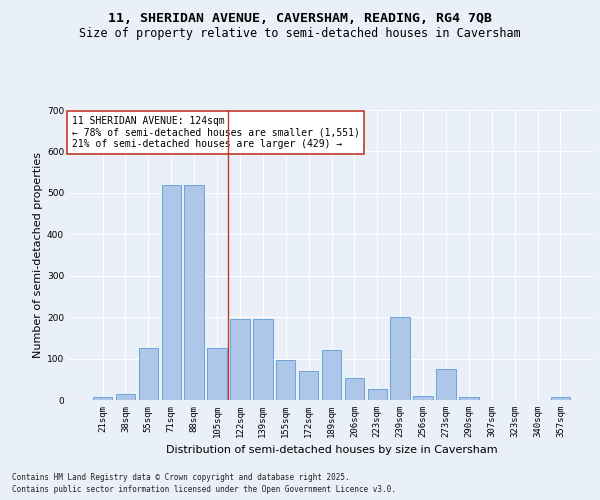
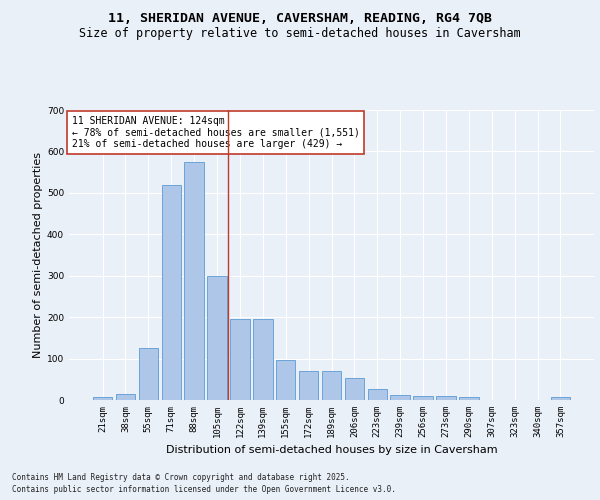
88sqm: 520 -> 575
105sqm: 125 -> 300
189sqm: 120 -> 70
239sqm: 200 -> 13
273sqm: 75 -> 10
